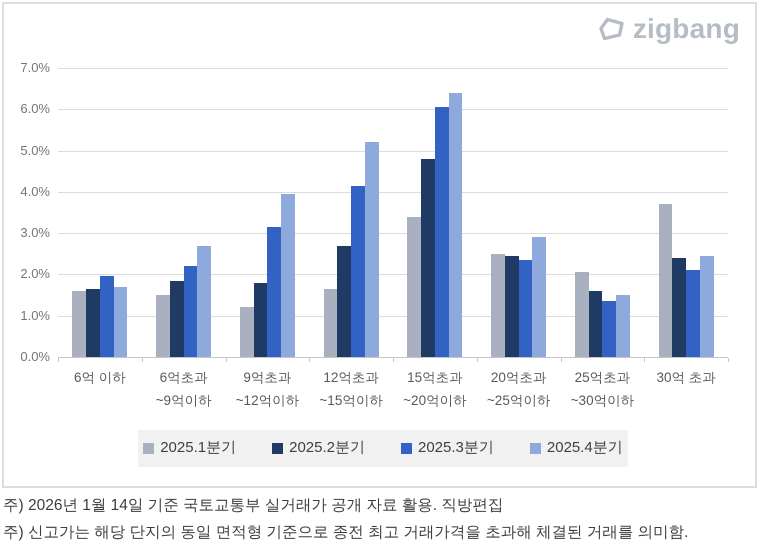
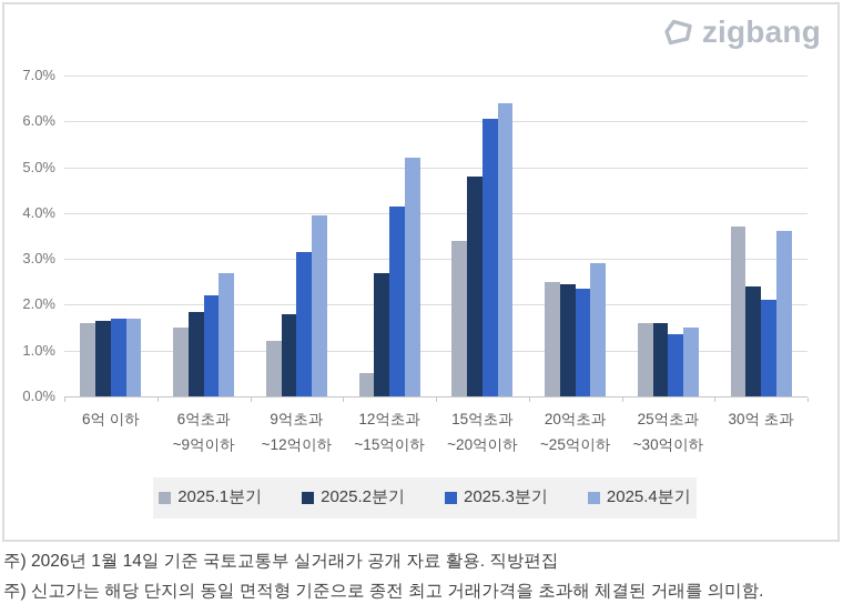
2025.3분기/6억 이하: 1.9% -> 1.7%
2025.1분기/12억초과 ~15억이하: 1.6% -> 0.5%
2025.1분기/25억초과 ~30억이하: 2.0% -> 1.6%
2025.4분기/30억 초과: 2.5% -> 3.6%
